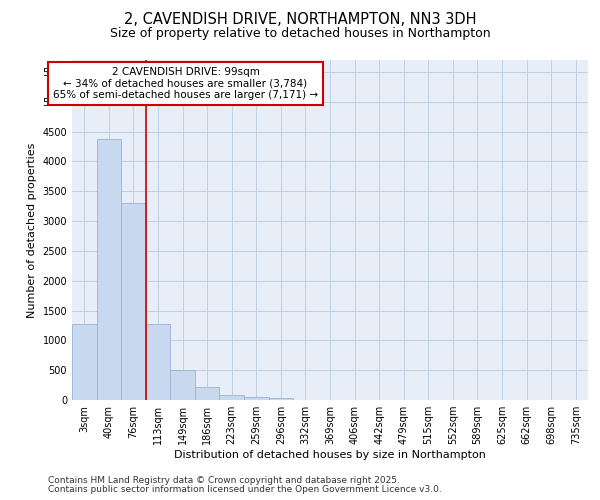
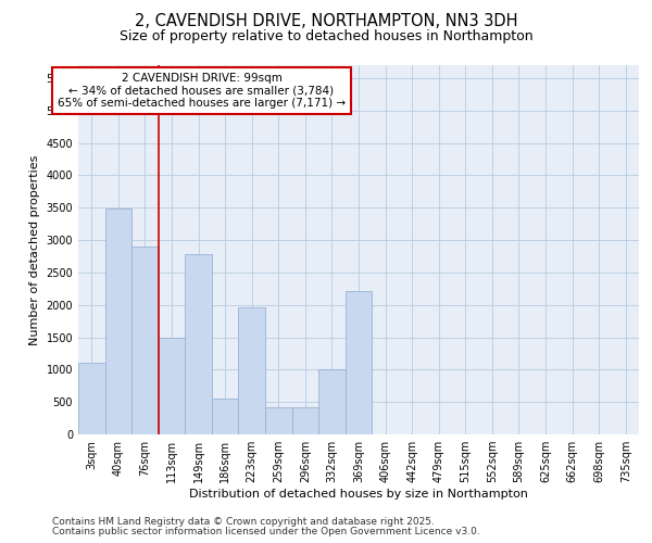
3sqm: 1280 -> 1100
40sqm: 4380 -> 3480
76sqm: 3300 -> 2900
113sqm: 1280 -> 1500
149sqm: 500 -> 2780
186sqm: 220 -> 560
223sqm: 90 -> 1960
259sqm: 60 -> 420
296sqm: 30 -> 420
332sqm: 0 -> 1000
369sqm: 0 -> 2220
